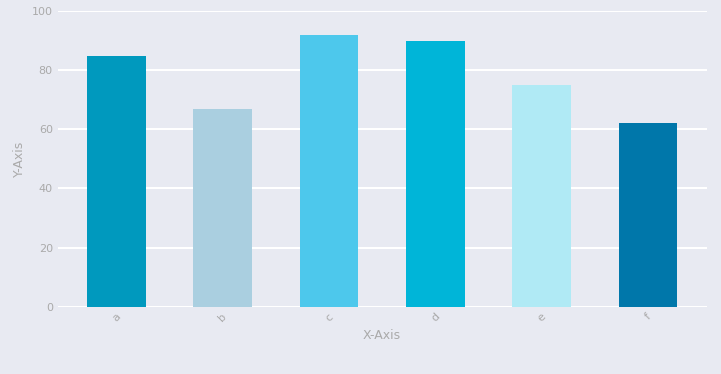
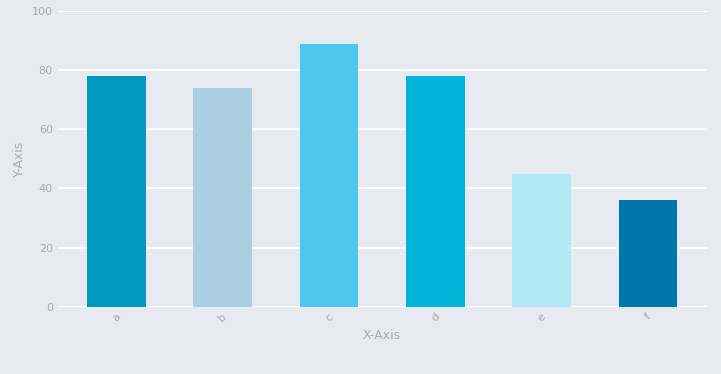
a: 85 -> 78
b: 67 -> 74
c: 92 -> 89
d: 90 -> 78
e: 75 -> 45
f: 62 -> 36
